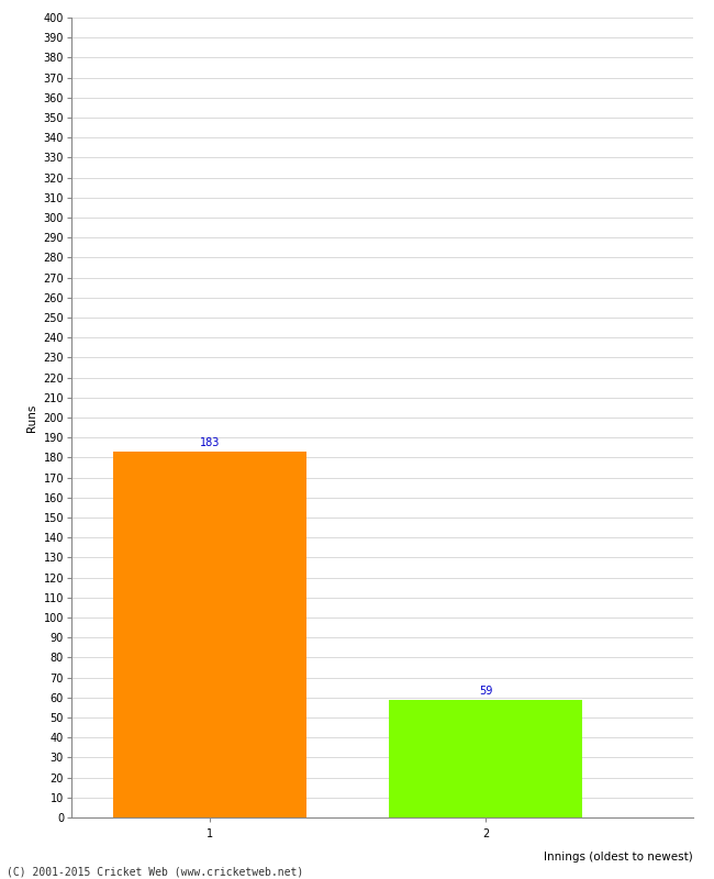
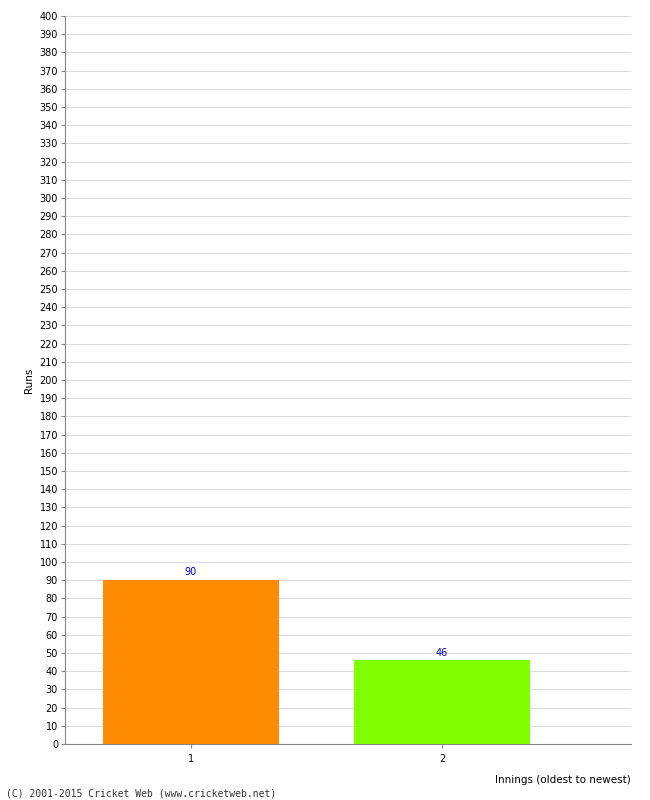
1: 183 -> 90
2: 59 -> 46
